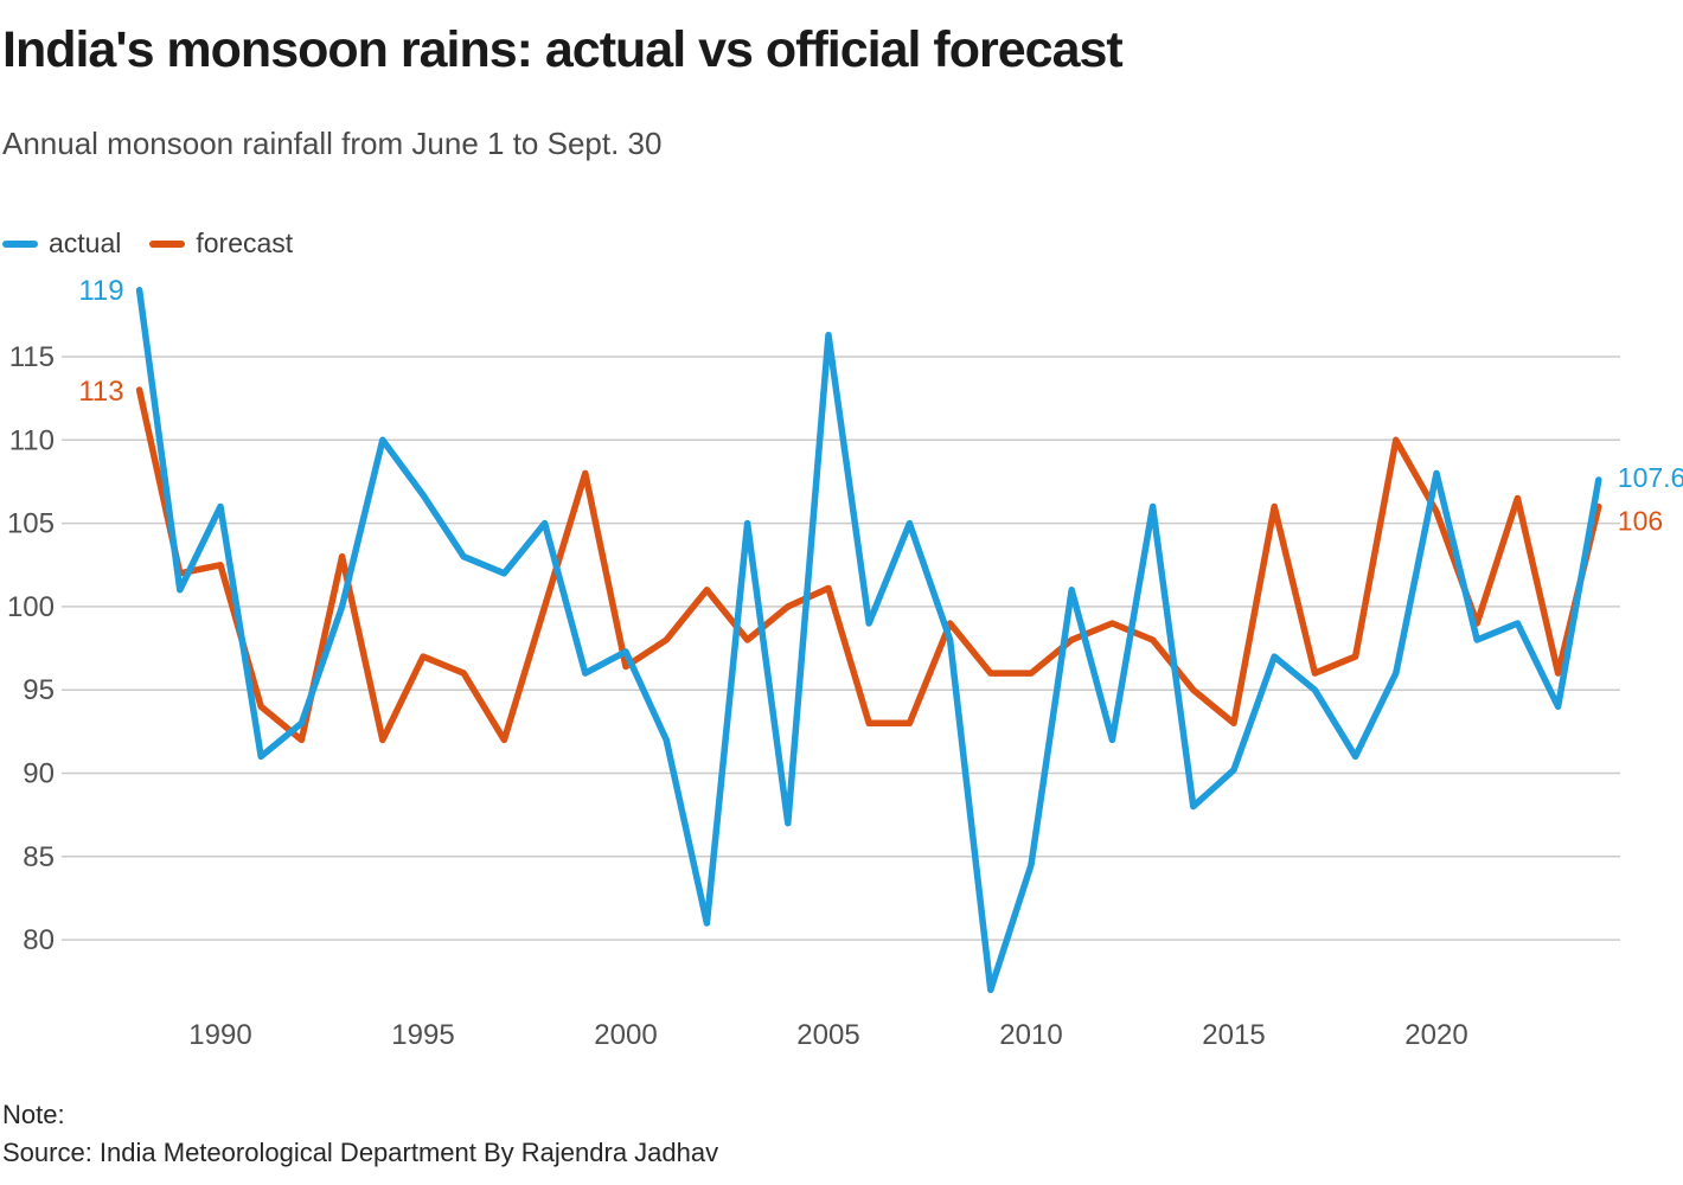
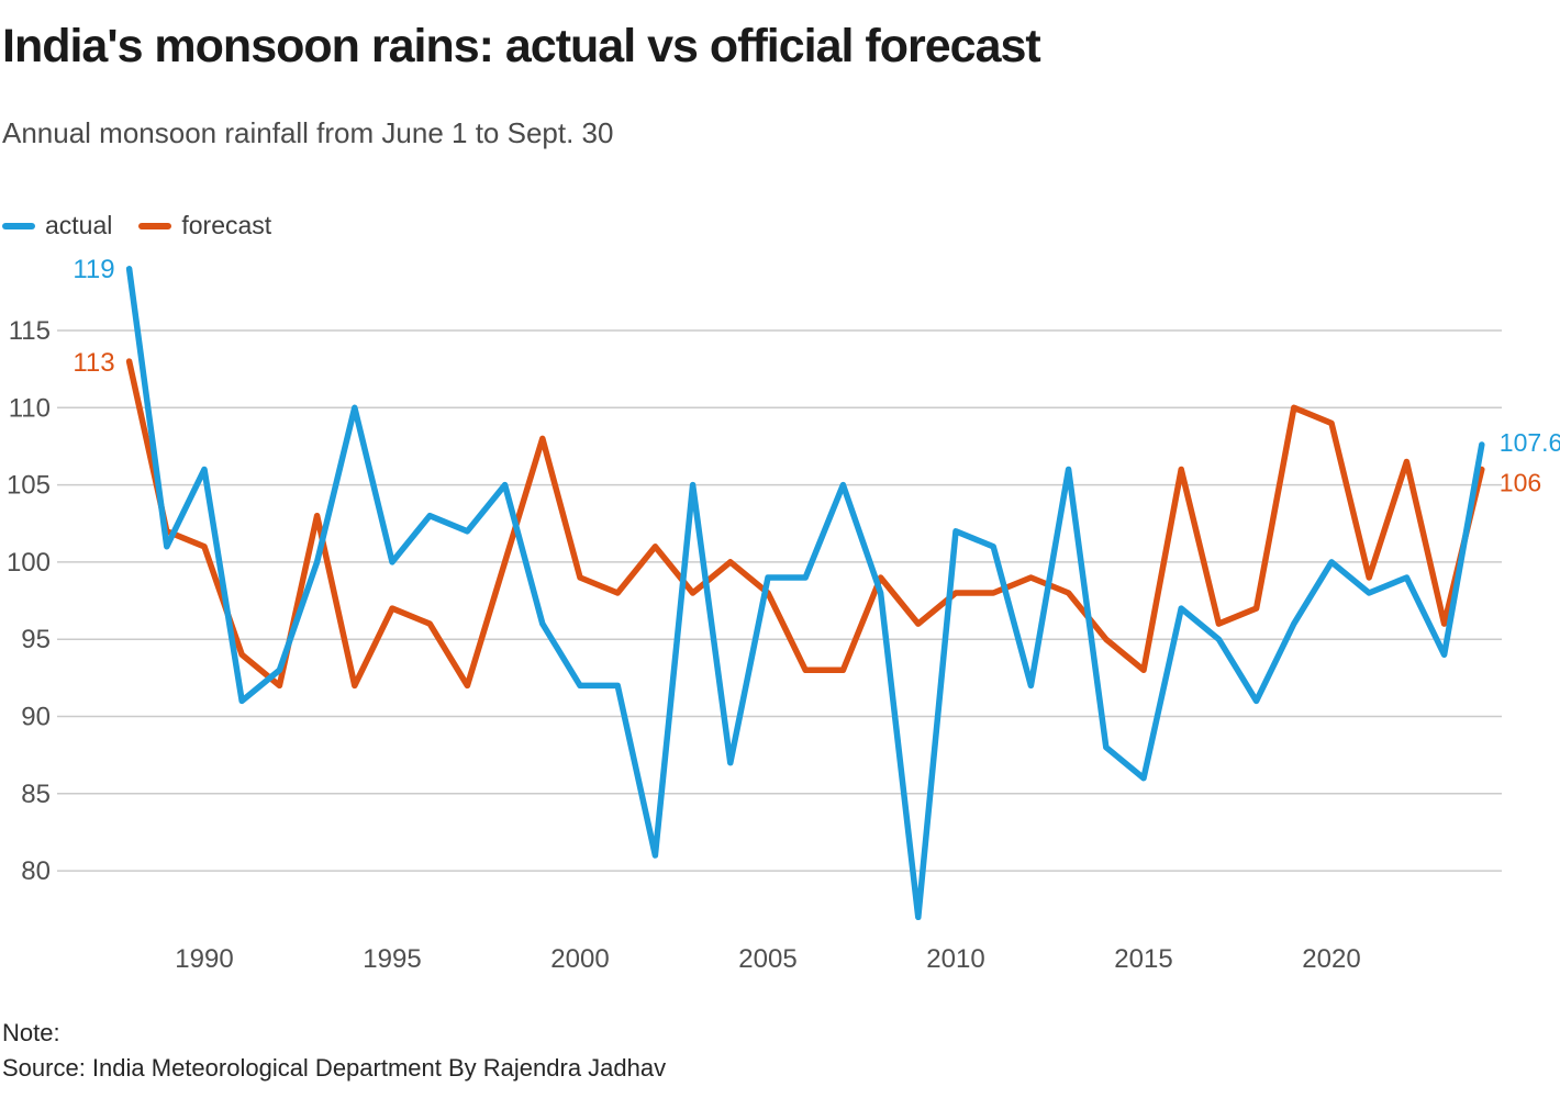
forecast/1990: 102.5 -> 101.0
actual/1995: 106.7 -> 100.0
actual/2000: 97.3 -> 92.0
forecast/2000: 96.4 -> 99.0
actual/2005: 116.3 -> 99.0
forecast/2005: 101.1 -> 98.0
actual/2010: 84.5 -> 102.0
forecast/2010: 96.0 -> 98.0
actual/2015: 90.2 -> 86.0
actual/2020: 108.0 -> 100.0
forecast/2020: 105.7 -> 109.0
